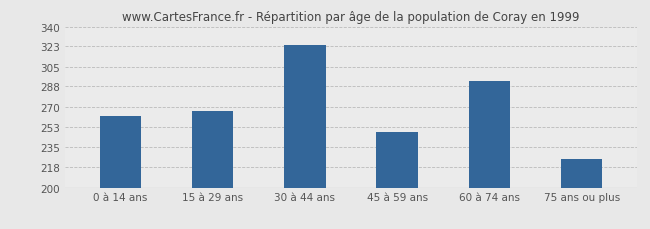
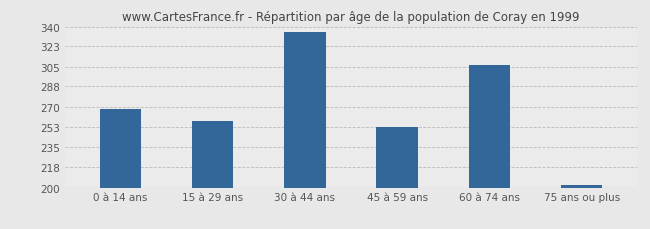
0 à 14 ans: 262 -> 268
15 à 29 ans: 267 -> 258
30 à 44 ans: 324 -> 335
45 à 59 ans: 248 -> 253
60 à 74 ans: 293 -> 307
75 ans ou plus: 225 -> 202
